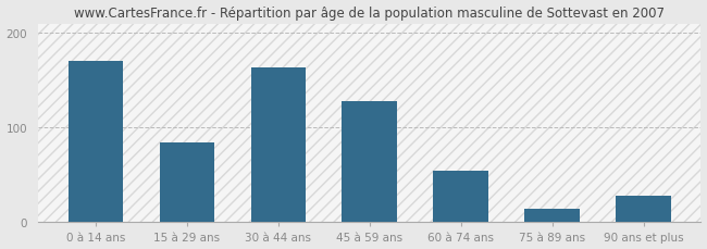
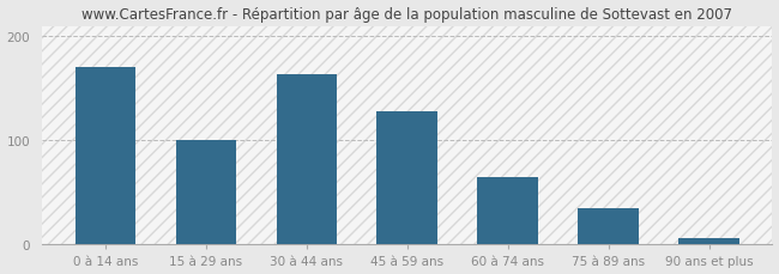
15 à 29 ans: 84 -> 100
60 à 74 ans: 54 -> 65
75 à 89 ans: 14 -> 35
90 ans et plus: 28 -> 6
